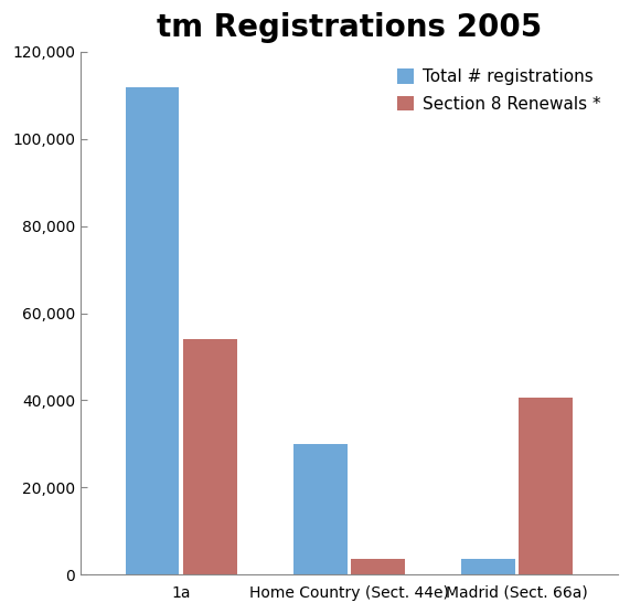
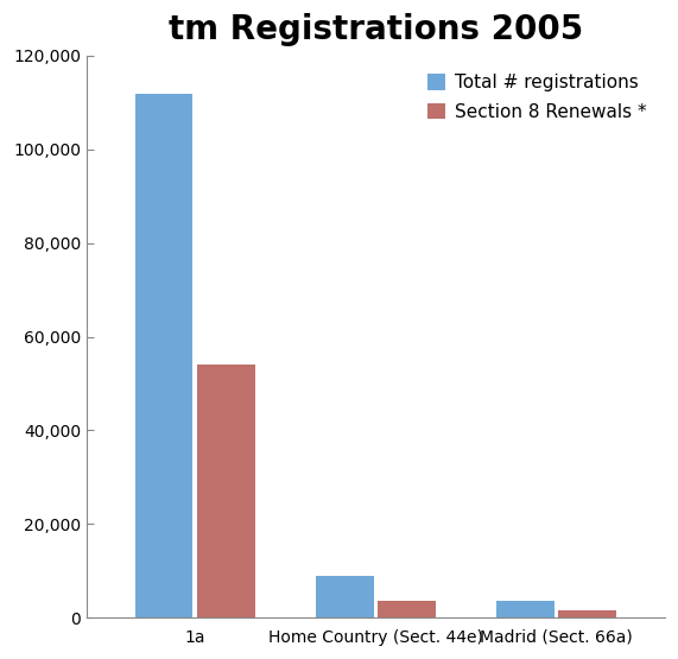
Total # registrations/Home Country (Sect. 44e): 30,000 -> 9,000
Section 8 Renewals */Madrid (Sect. 66a): 40,500 -> 1,500
